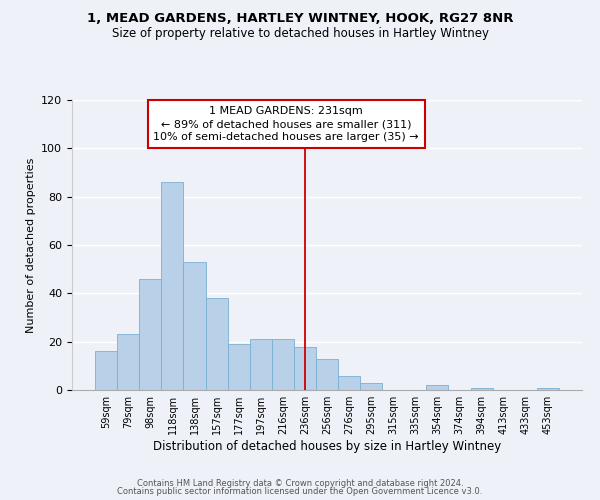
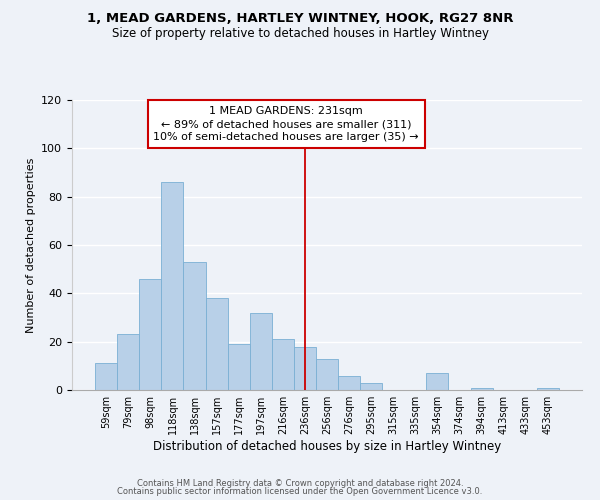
59sqm: 16 -> 11
197sqm: 21 -> 32
354sqm: 2 -> 7
